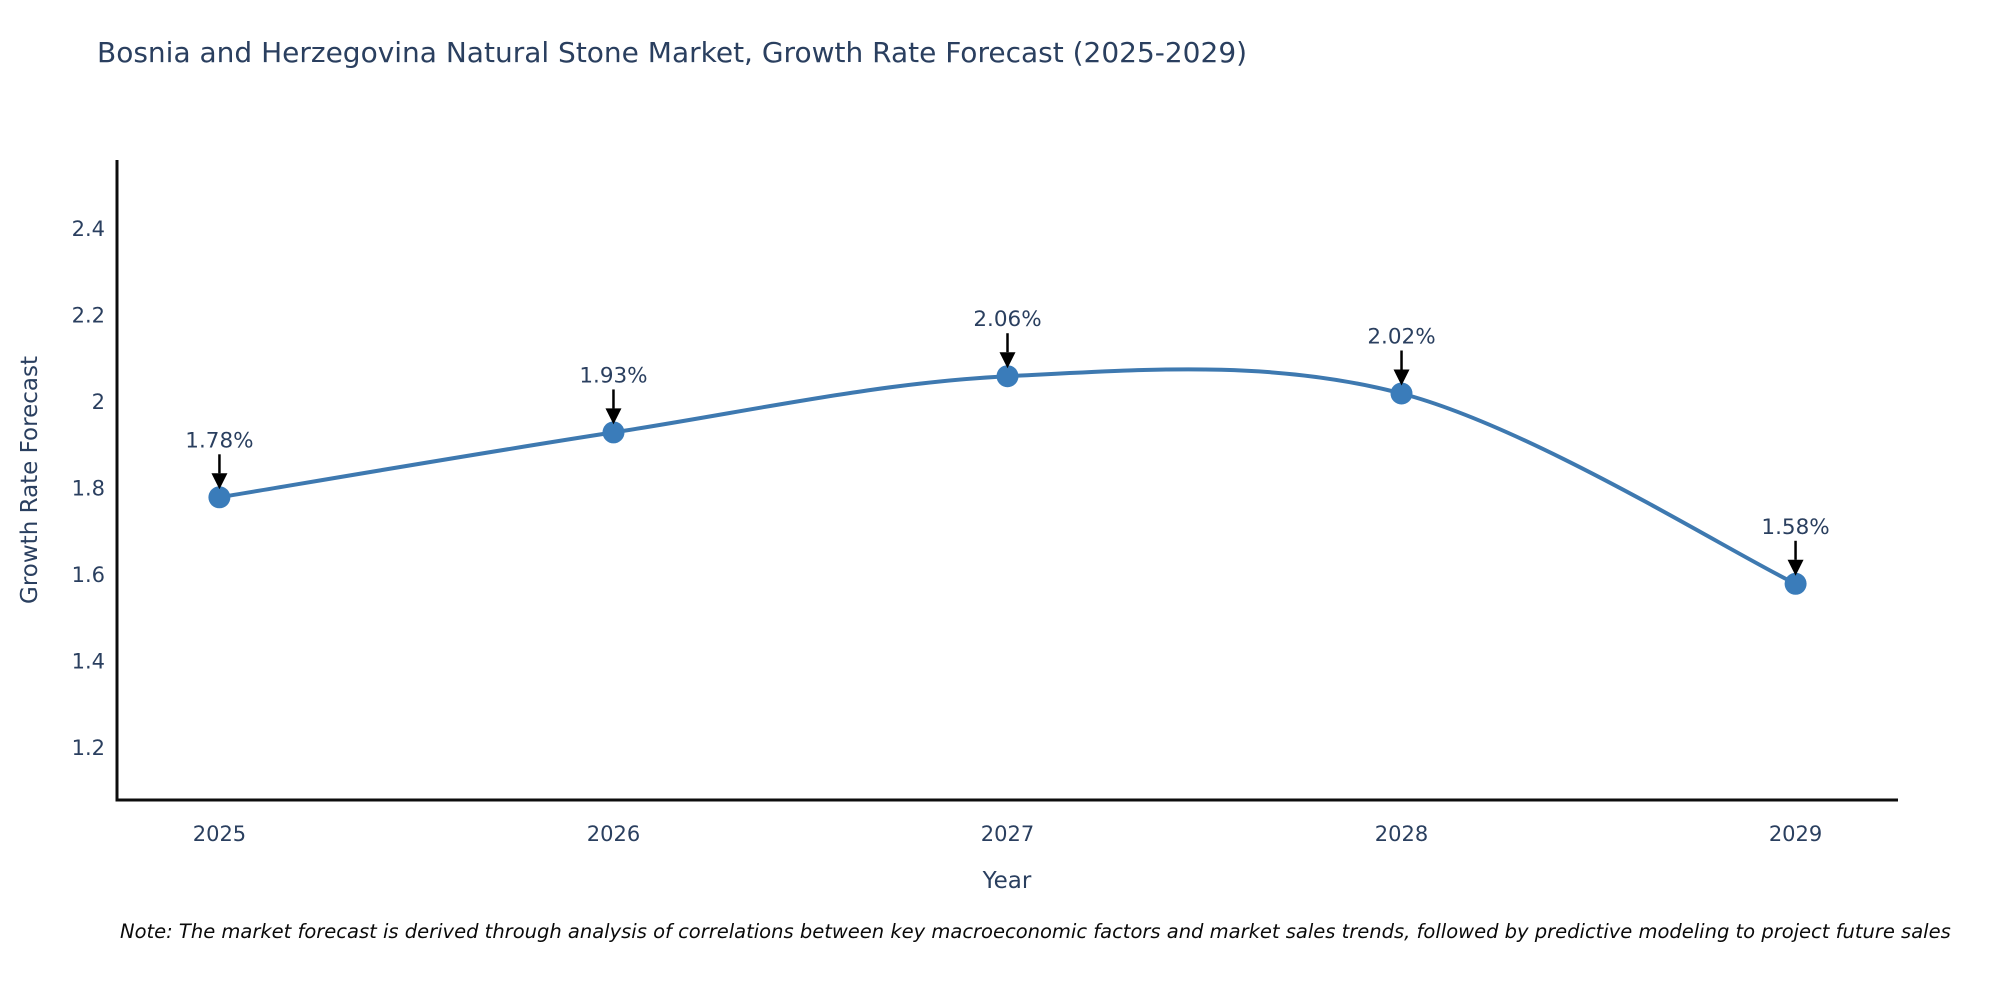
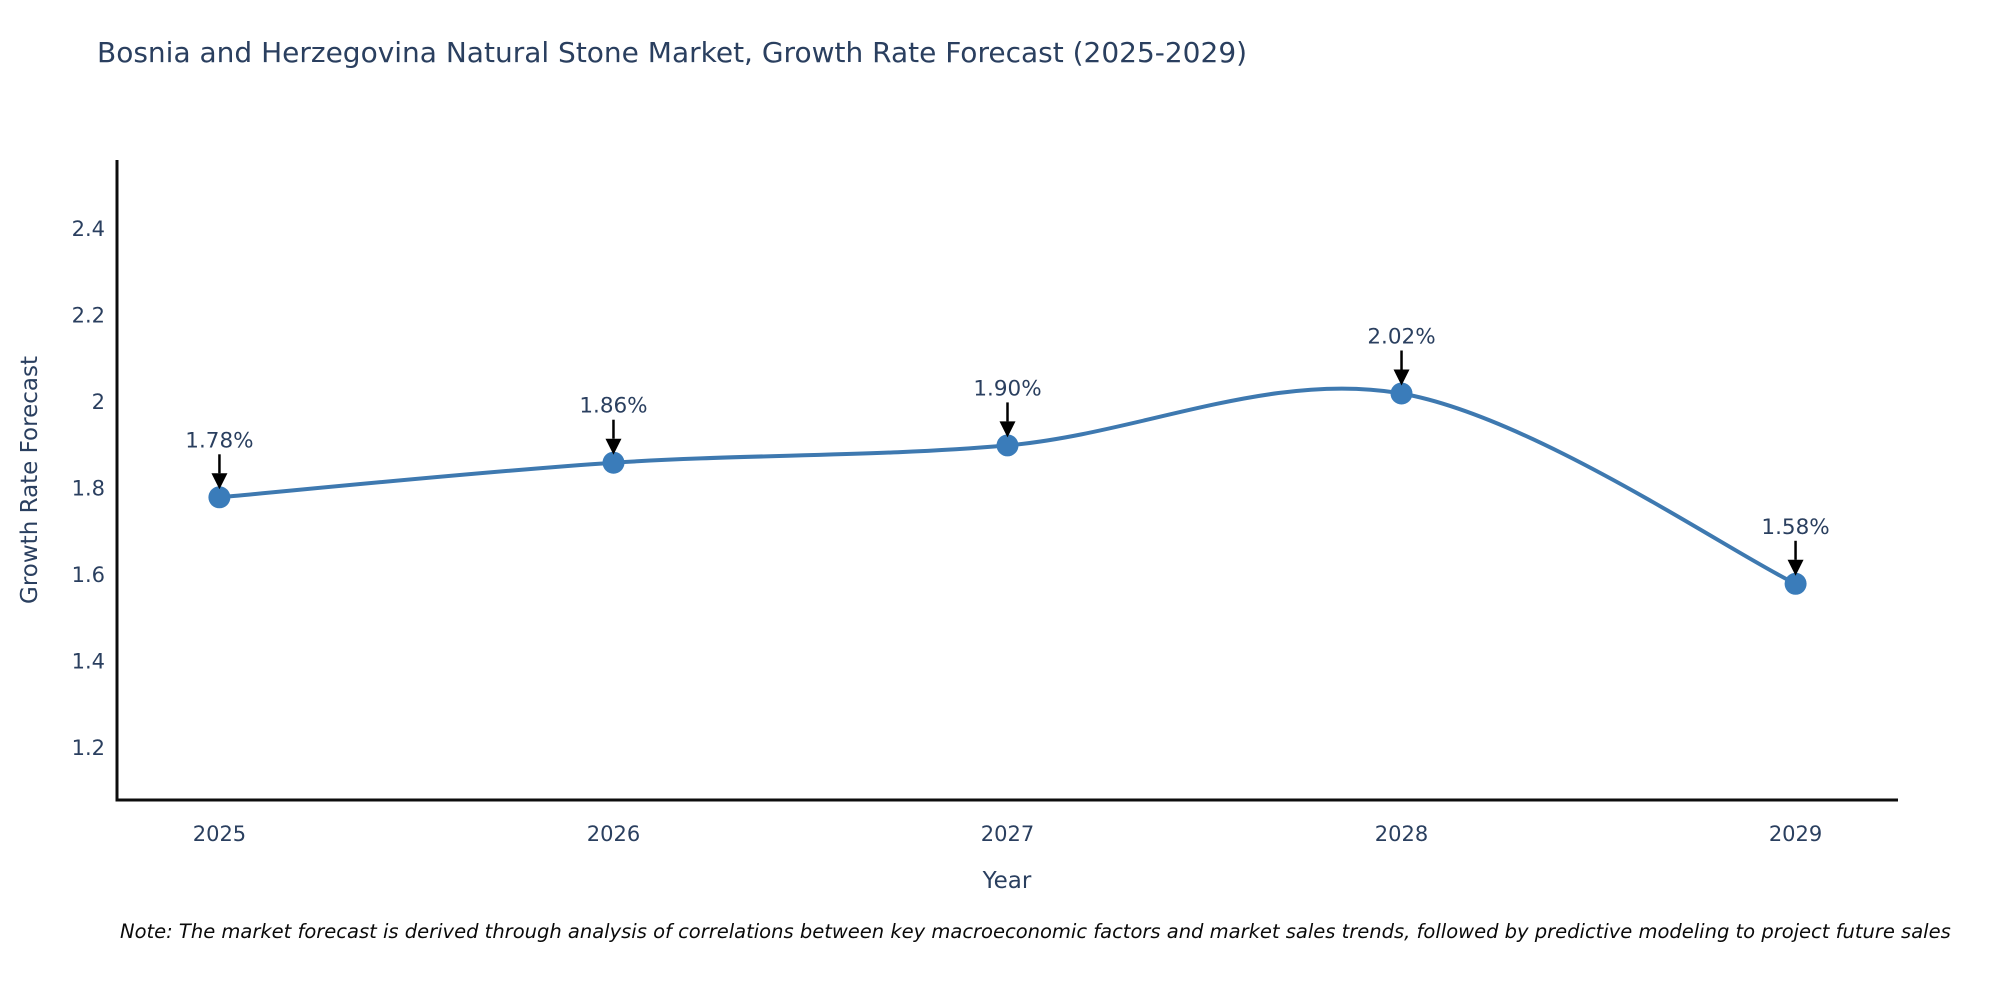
2026: 1.93% -> 1.86%
2027: 2.06% -> 1.90%
